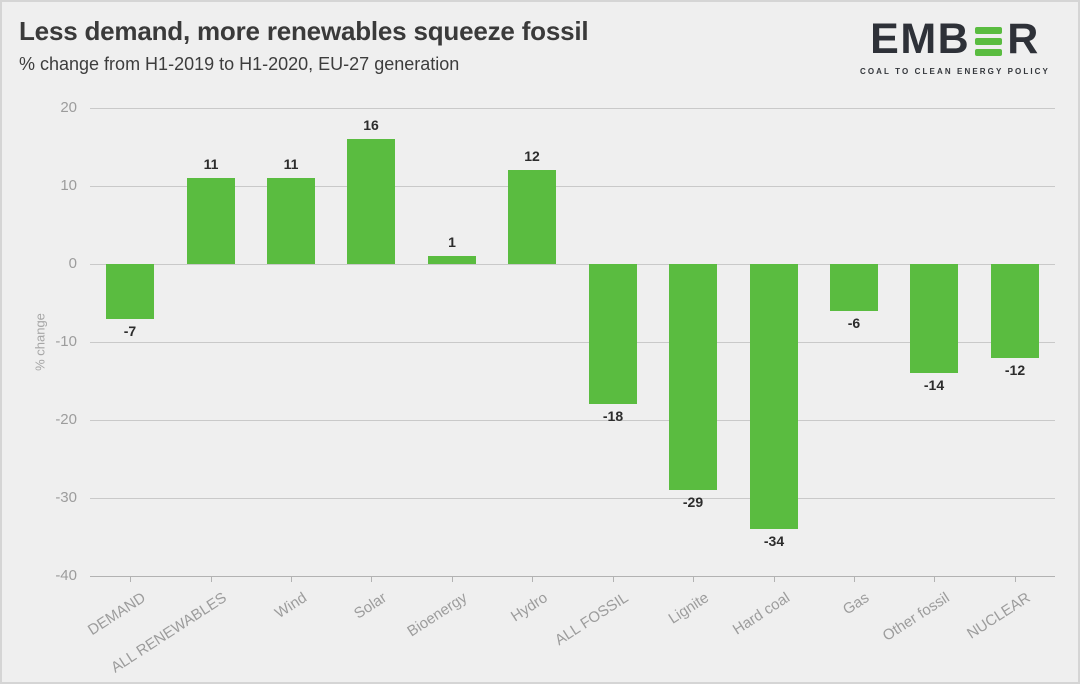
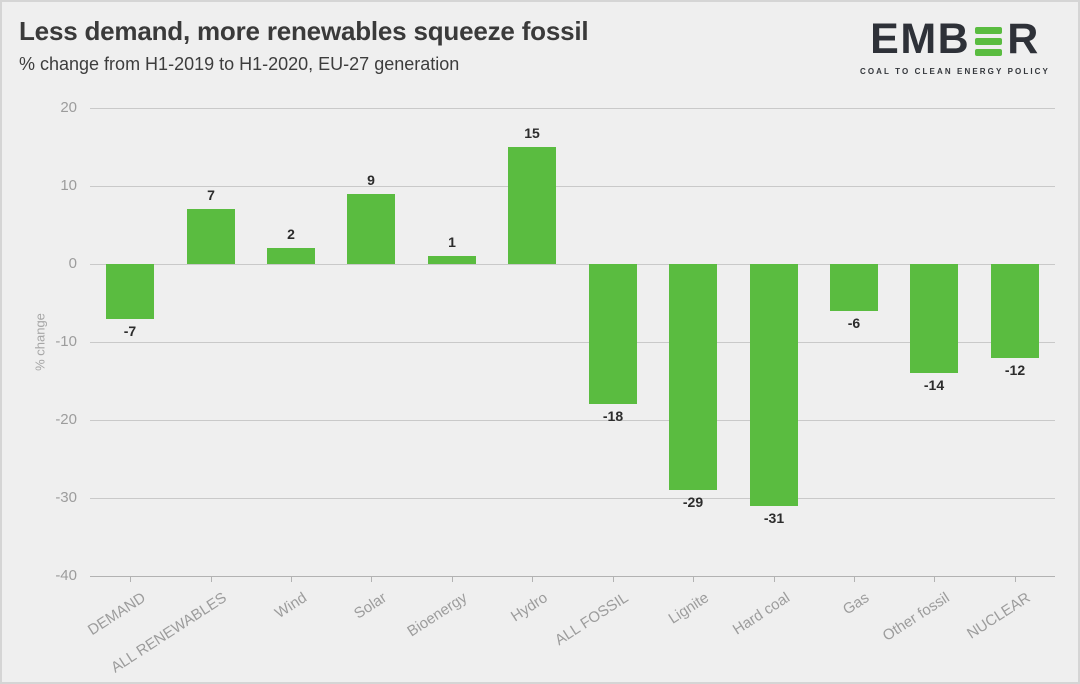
ALL RENEWABLES: 11 -> 7
Wind: 11 -> 2
Solar: 16 -> 9
Hydro: 12 -> 15
Hard coal: -34 -> -31
